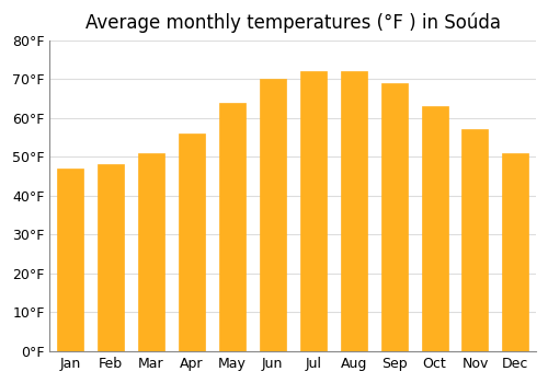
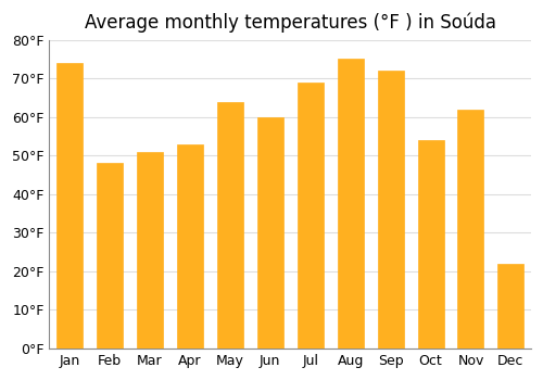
Jan: 47°F -> 74°F
Apr: 56°F -> 53°F
Jun: 70°F -> 60°F
Jul: 72°F -> 69°F
Aug: 72°F -> 75°F
Sep: 69°F -> 72°F
Oct: 63°F -> 54°F
Nov: 57°F -> 62°F
Dec: 51°F -> 22°F
